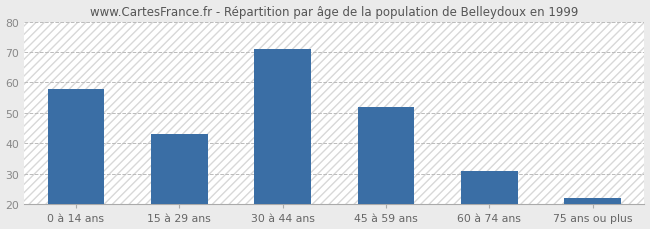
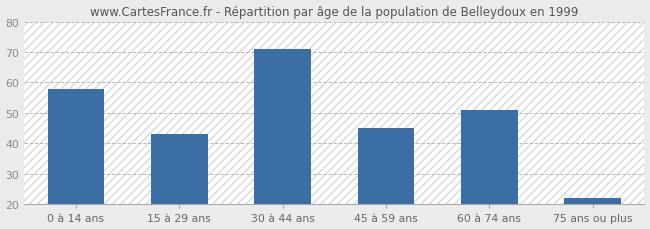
45 à 59 ans: 52 -> 45
60 à 74 ans: 31 -> 51
